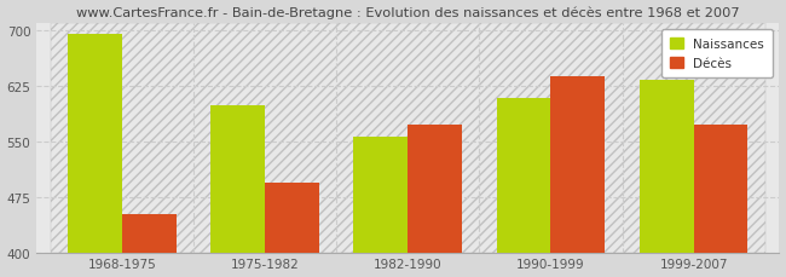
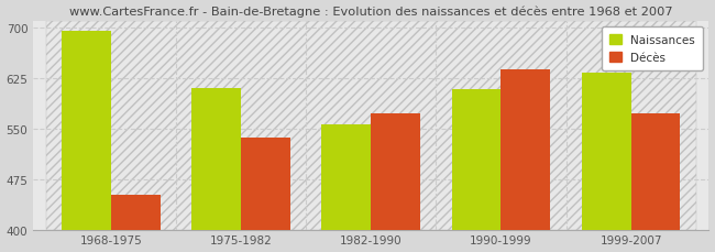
Naissances/1975-1982: 598 -> 610
Décès/1975-1982: 494 -> 536
